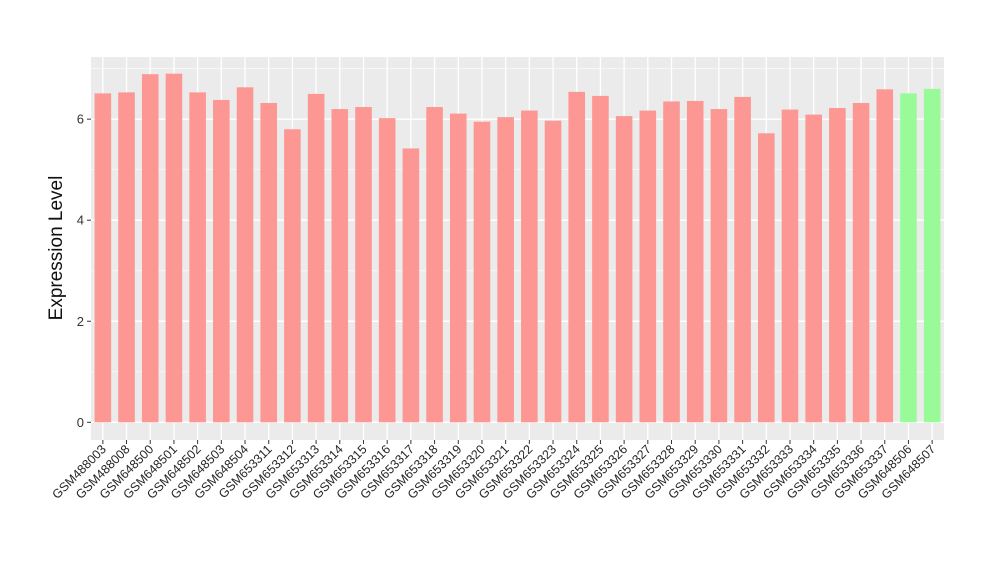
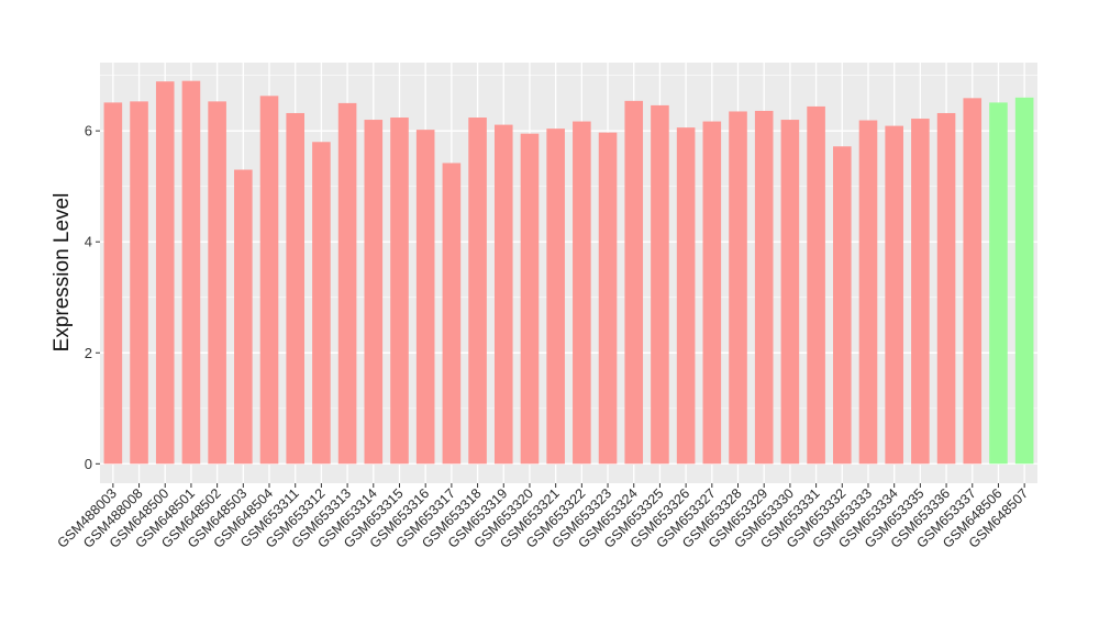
GSM648503: 6.4 -> 5.3
